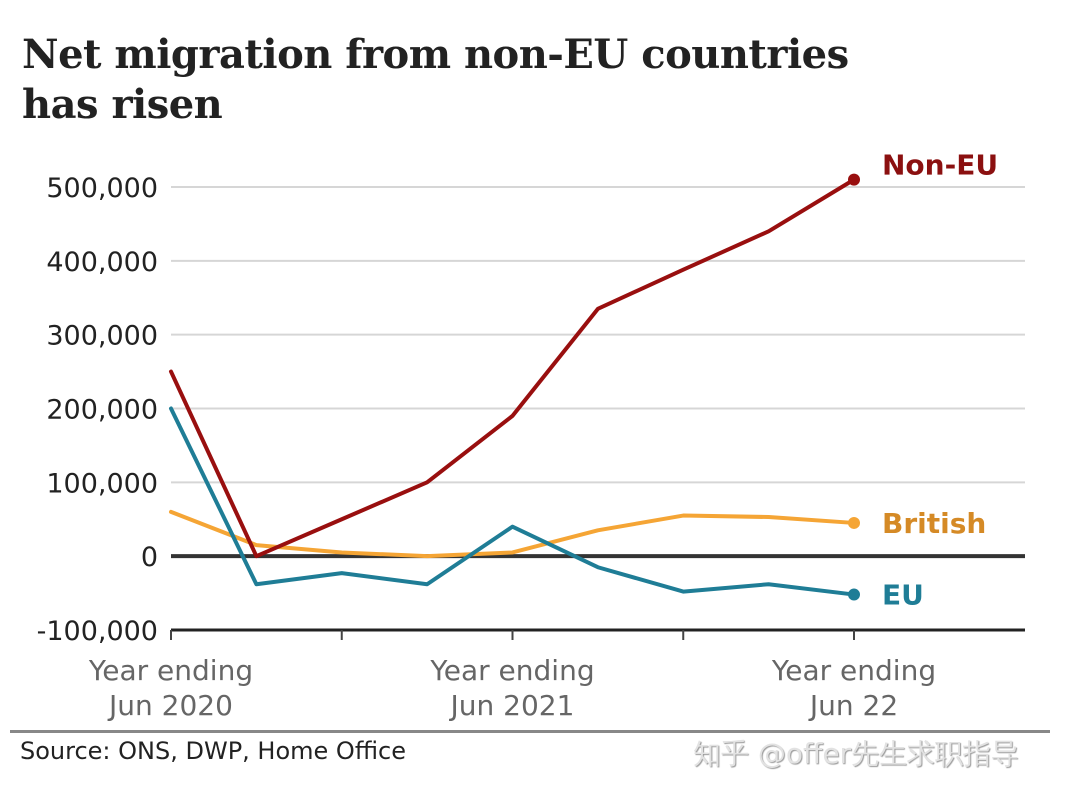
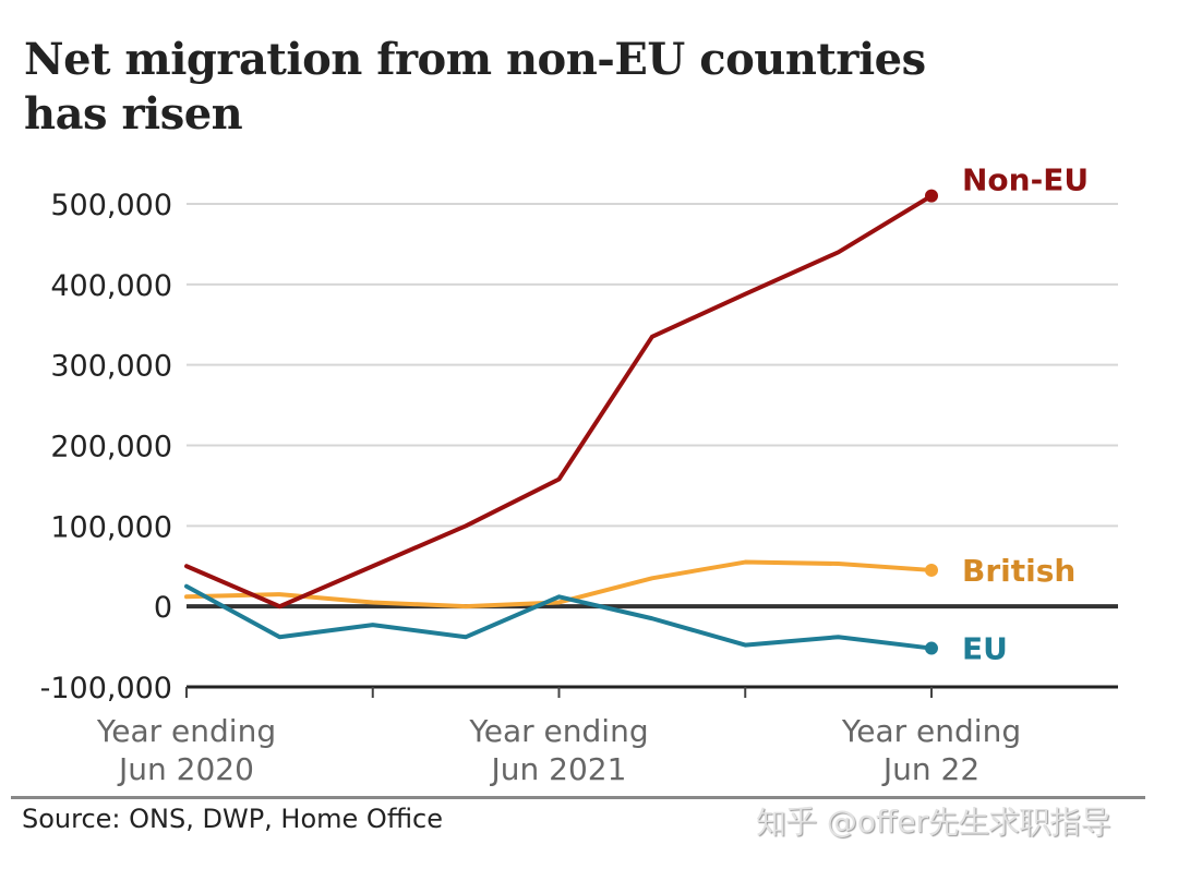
Non-EU/Jun 2020: 250000 -> 50000
British/Jun 2020: 60000 -> 10000
EU/Jun 2020: 200000 -> 20000
Non-EU/Jun 2021: 190000 -> 160000
EU/Jun 2021: 40000 -> 10000
